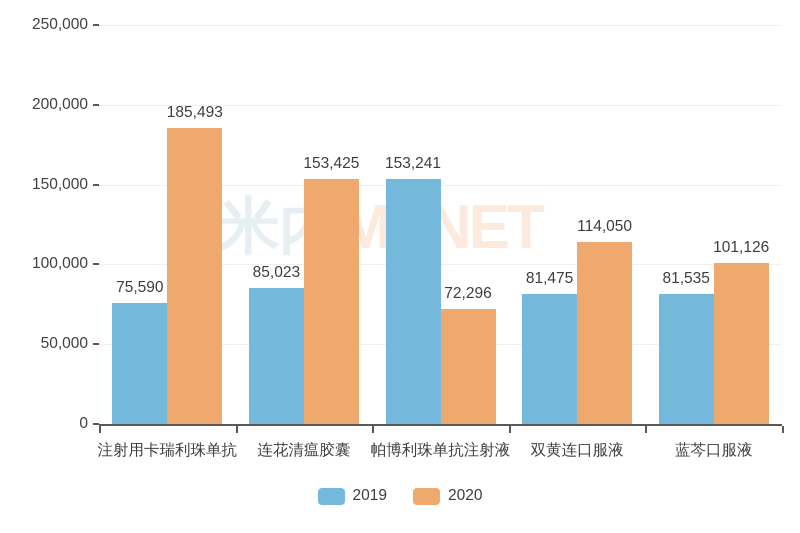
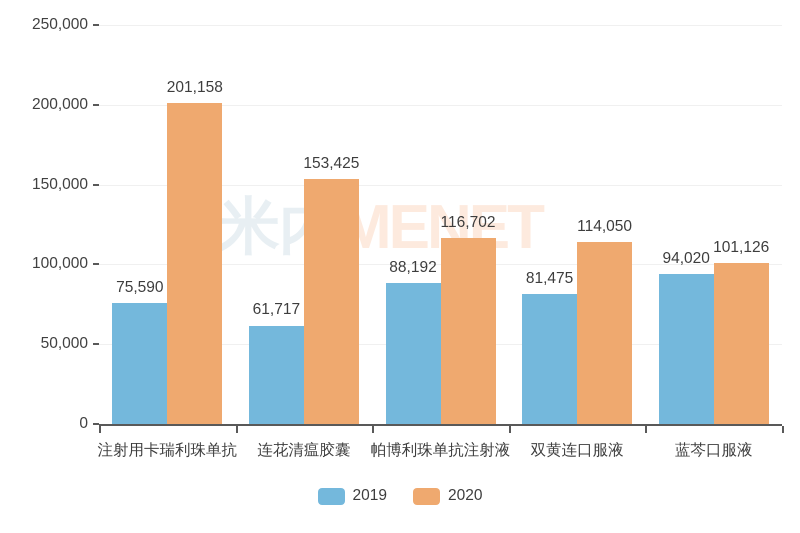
2020/注射用卡瑞利珠单抗: 185,493 -> 201,158
2019/连花清瘟胶囊: 85,023 -> 61,717
2019/帕博利珠单抗注射液: 153,241 -> 88,192
2020/帕博利珠单抗注射液: 72,296 -> 116,702
2019/蓝芩口服液: 81,535 -> 94,020
